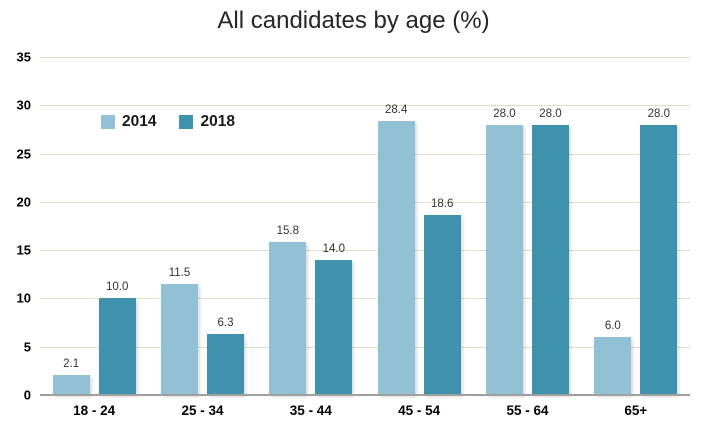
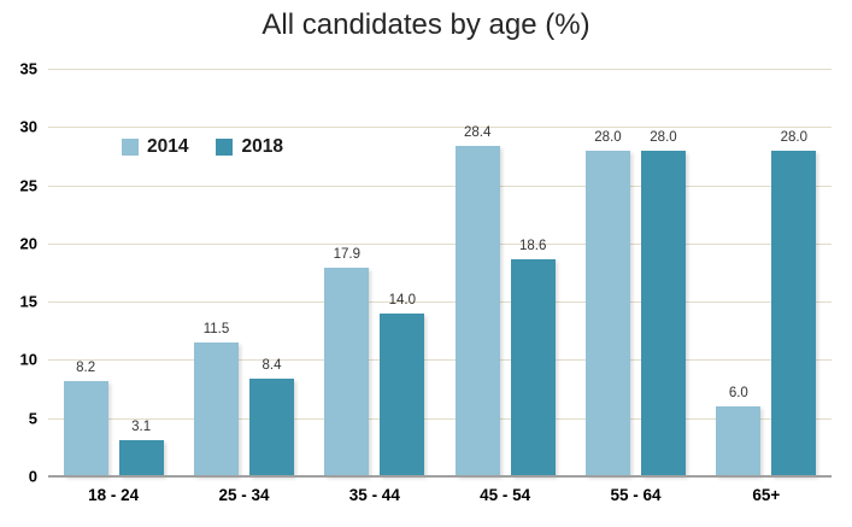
2014/18 - 24: 2.1 -> 8.2
2018/18 - 24: 10.0 -> 3.1
2018/25 - 34: 6.3 -> 8.4
2014/35 - 44: 15.8 -> 17.9
